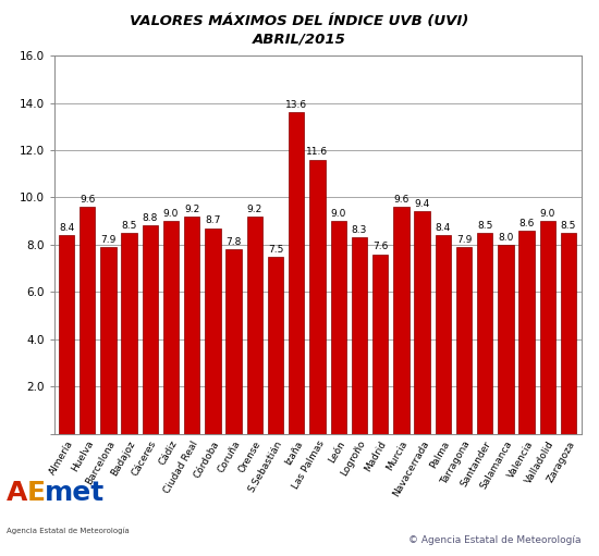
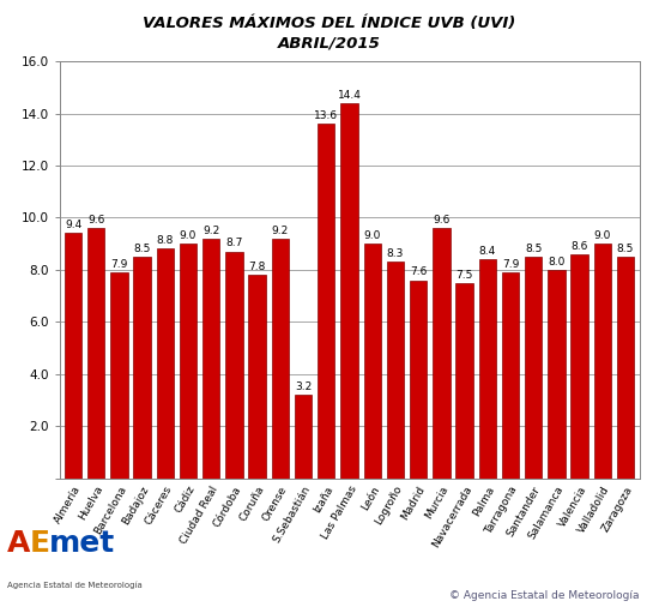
Almería: 8.4 -> 9.4
S.Sebastián: 7.5 -> 3.2
Las Palmas: 11.6 -> 14.4
Navacerrada: 9.4 -> 7.5
